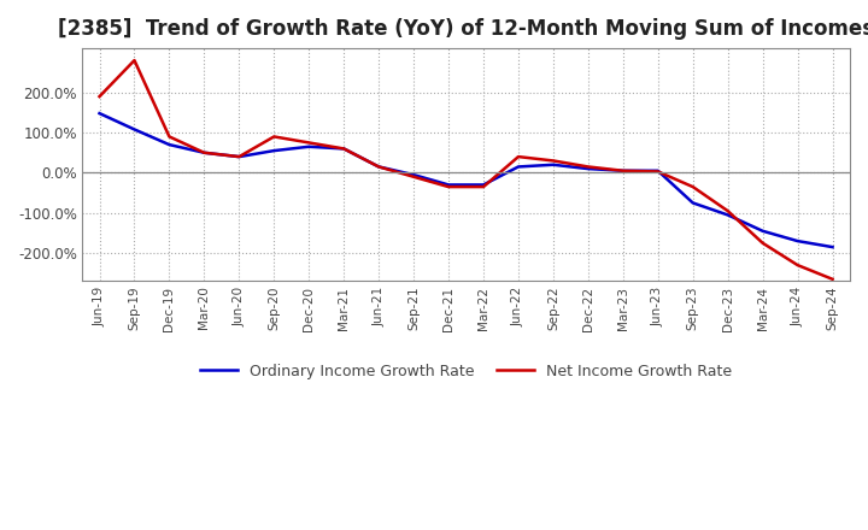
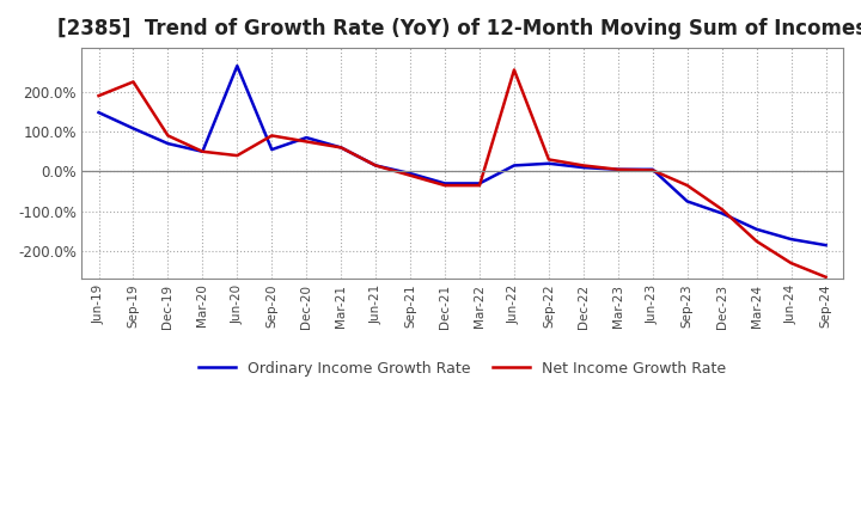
Net Income Growth Rate/Sep-19: 280% -> 225%
Ordinary Income Growth Rate/Jun-20: 40% -> 265%
Ordinary Income Growth Rate/Dec-20: 65% -> 85%
Net Income Growth Rate/Jun-22: 40% -> 255%
